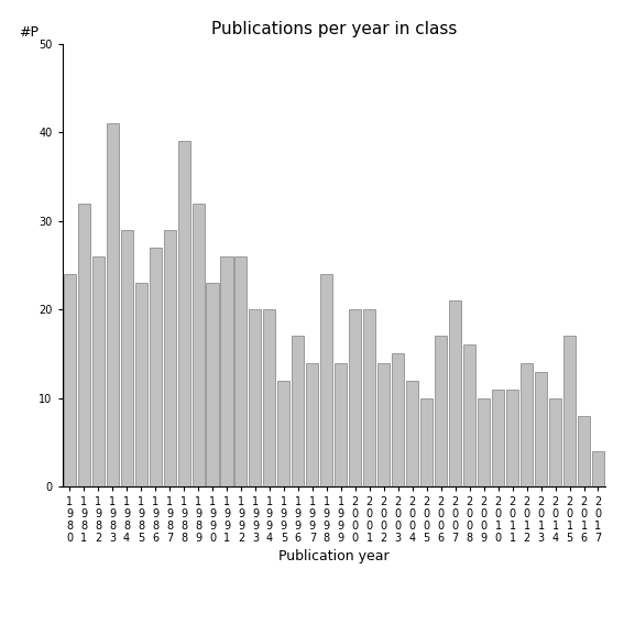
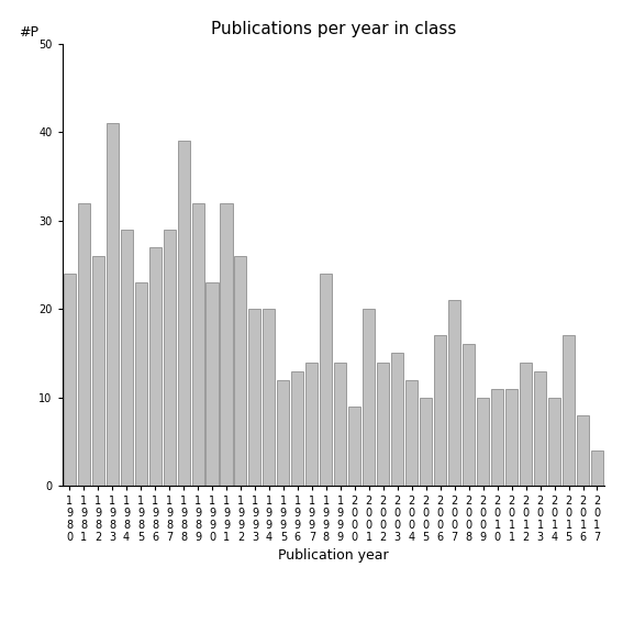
1 9 9 1: 26 -> 32
1 9 9 6: 17 -> 13
2 0 0 0: 20 -> 9
